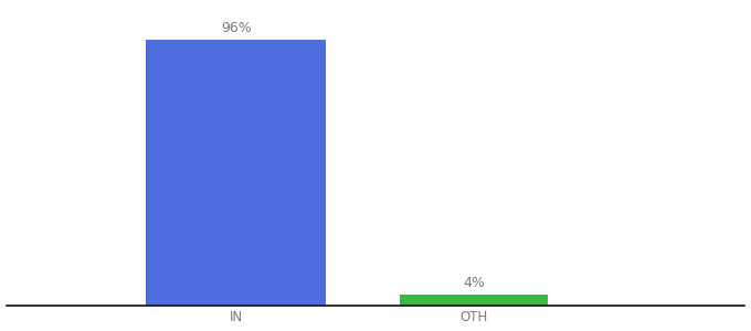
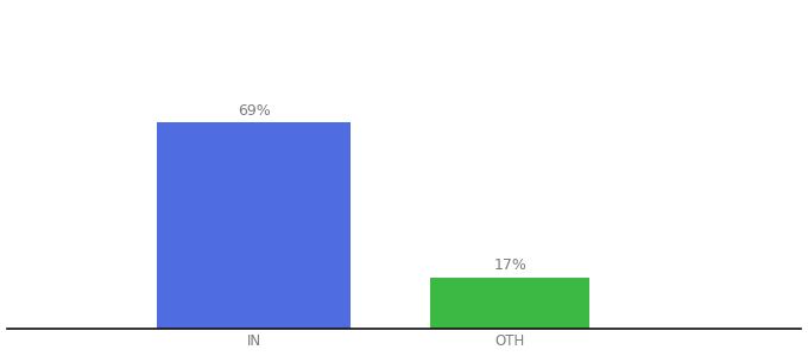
IN: 96% -> 69%
OTH: 4% -> 17%
